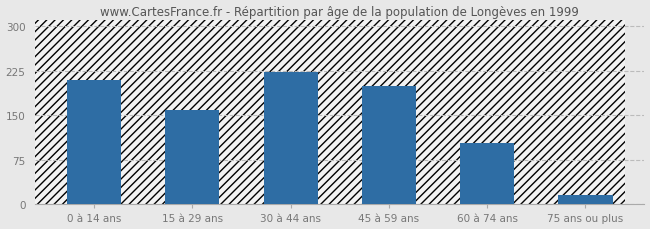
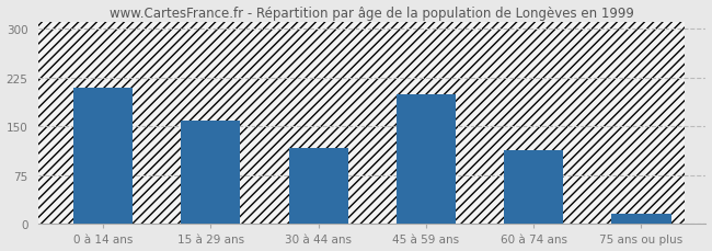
30 à 44 ans: 222 -> 116
60 à 74 ans: 103 -> 114
